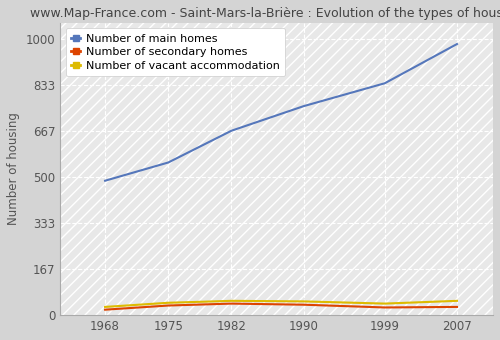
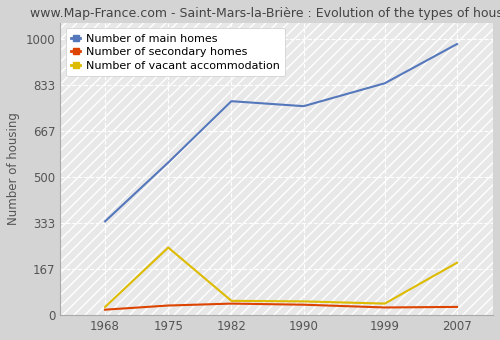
Number of main homes/1968: 487 -> 340
Number of vacant accommodation/1975: 45 -> 245
Number of main homes/1982: 668 -> 775
Number of vacant accommodation/2007: 52 -> 190
